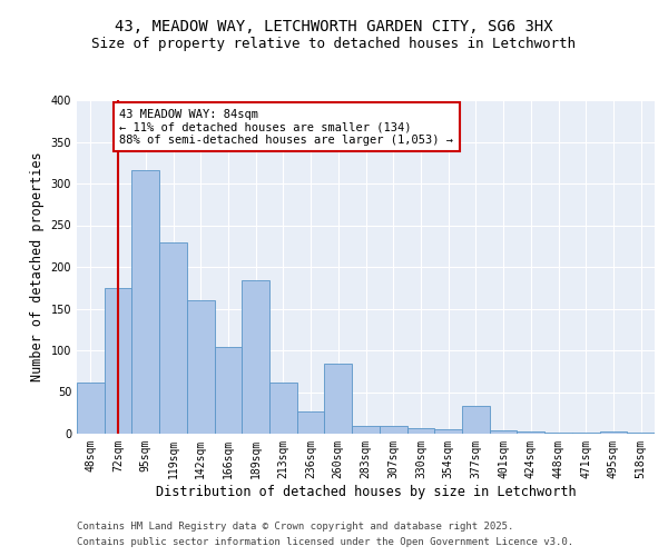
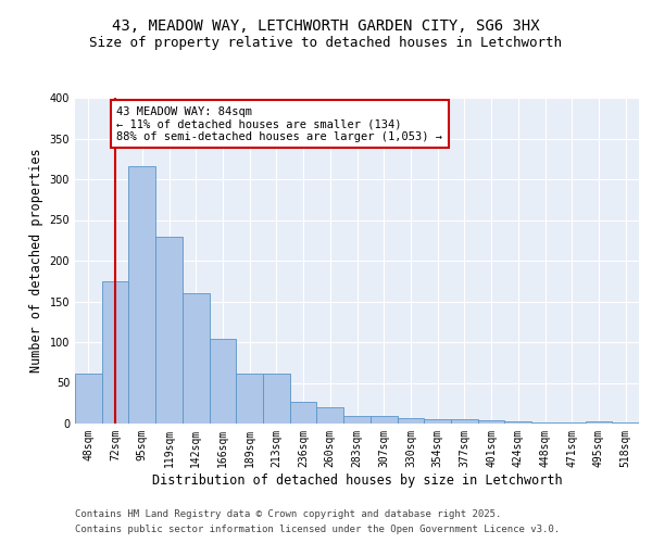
189sqm: 184 -> 62
260sqm: 84 -> 20
377sqm: 34 -> 5
